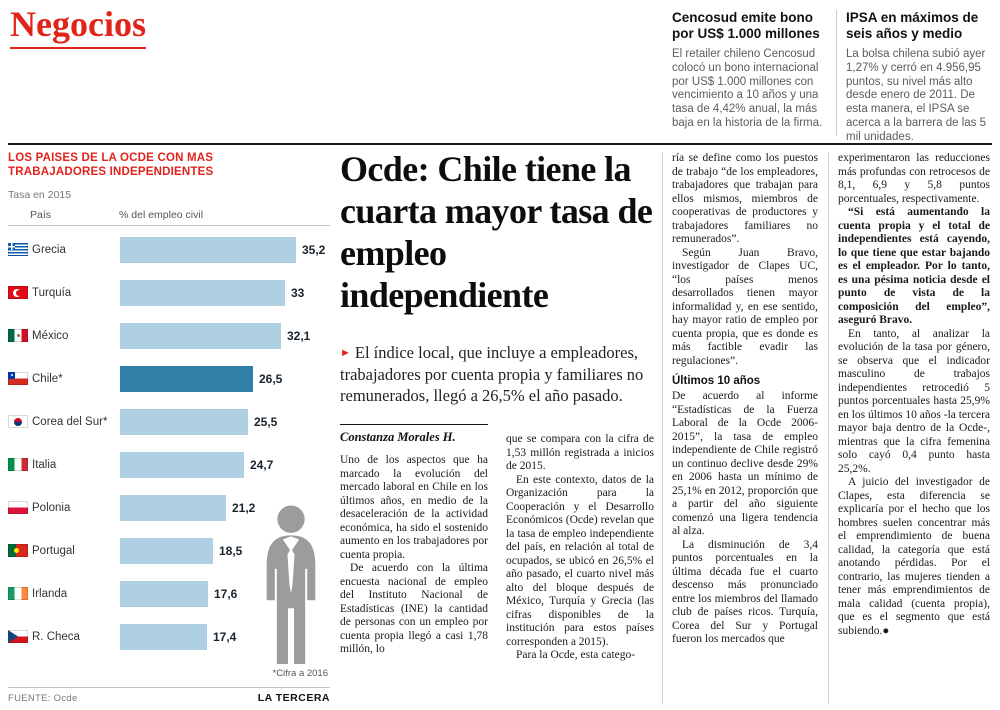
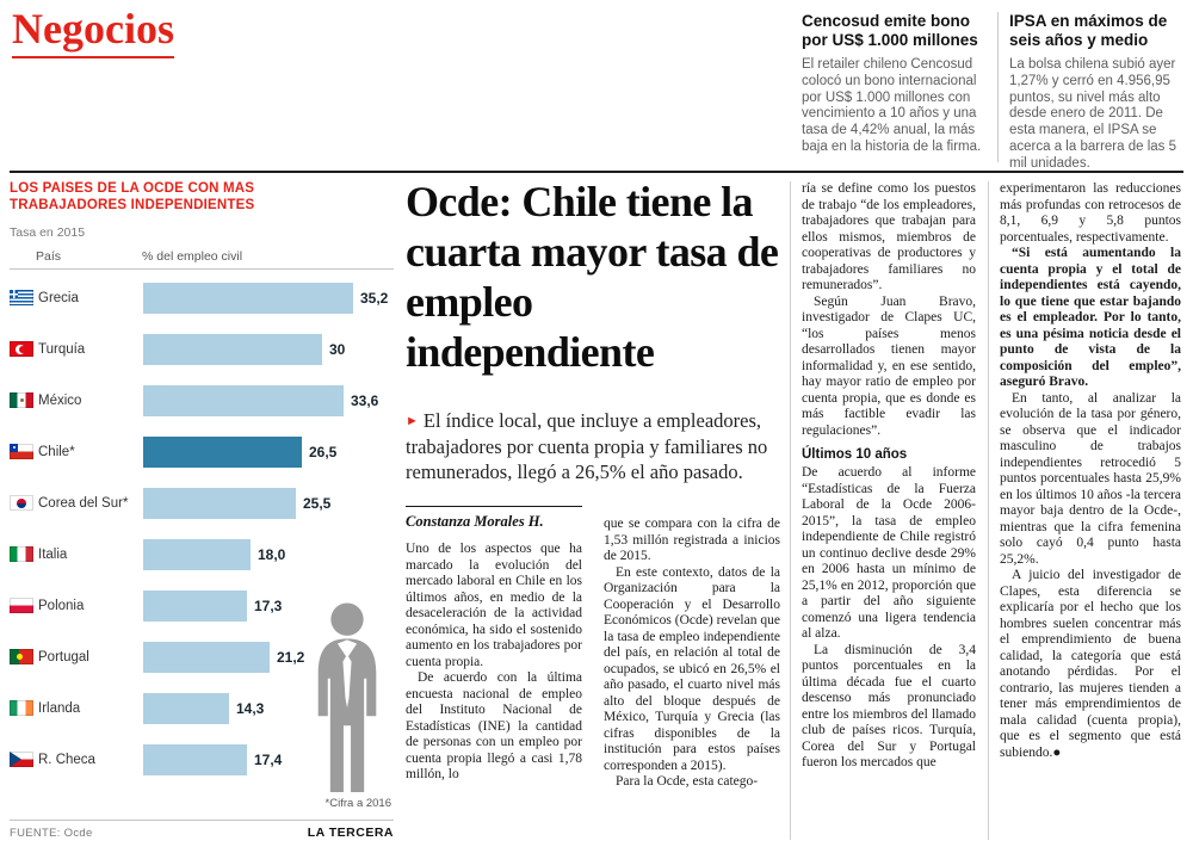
Turquía: 33 -> 30
México: 32,1 -> 33,6
Italia: 24,7 -> 18,0
Polonia: 21,2 -> 17,3
Portugal: 18,5 -> 21,2
Irlanda: 17,6 -> 14,3
